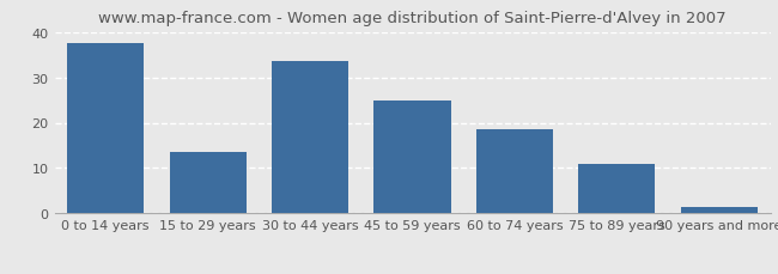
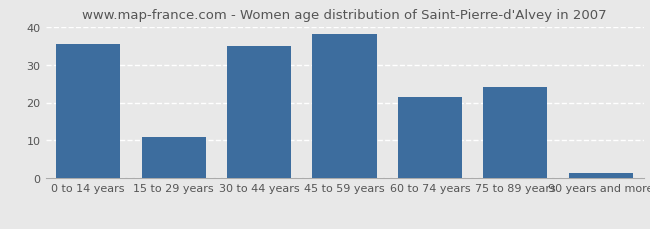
0 to 14 years: 37.5 -> 35.5
15 to 29 years: 13.5 -> 11.0
30 to 44 years: 33.5 -> 35.0
45 to 59 years: 25.0 -> 38.0
60 to 74 years: 18.5 -> 21.5
75 to 89 years: 11.0 -> 24.0
